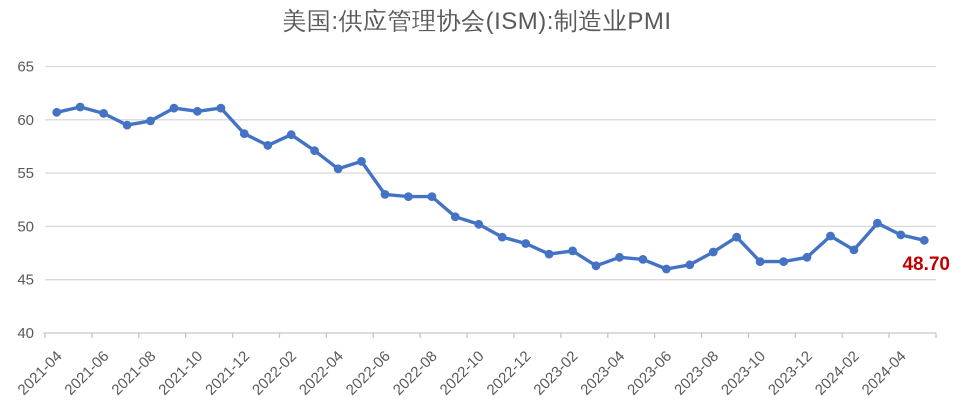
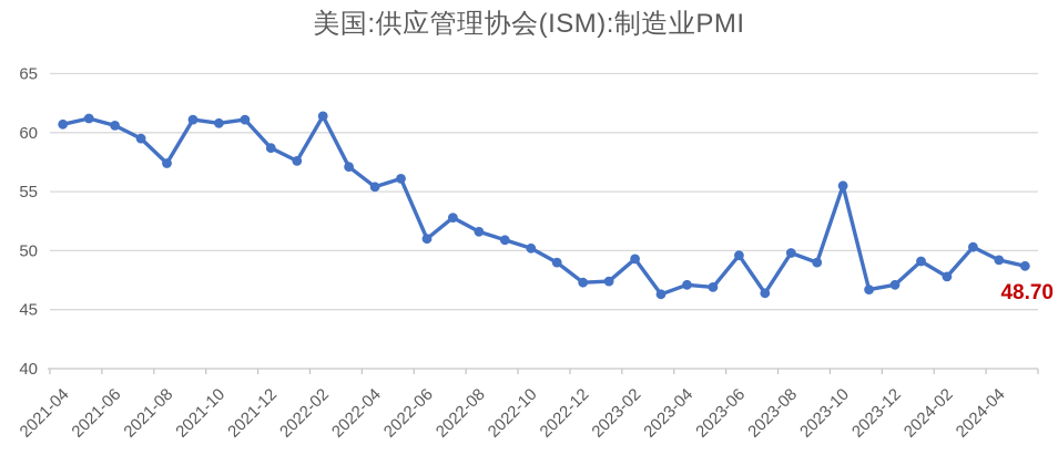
2021-08: 59.9 -> 57.4
2022-02: 58.6 -> 61.4
2022-06: 53.0 -> 51.0
2022-08: 52.8 -> 51.6
2022-12: 48.4 -> 47.3
2023-02: 47.7 -> 49.3
2023-06: 46.0 -> 49.6
2023-08: 47.6 -> 49.8
2023-10: 46.7 -> 55.5
